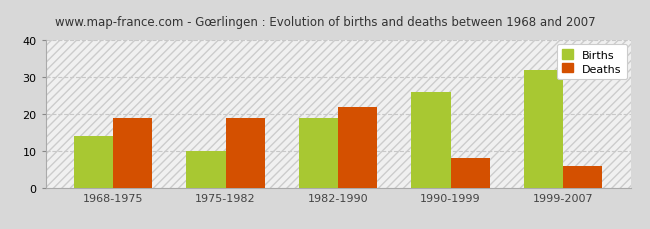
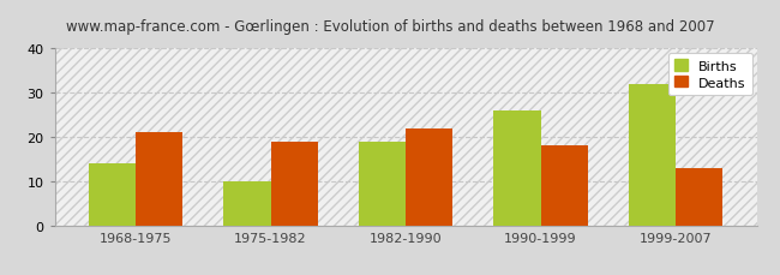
Deaths/1968-1975: 19 -> 21
Deaths/1990-1999: 8 -> 18
Deaths/1999-2007: 6 -> 13
